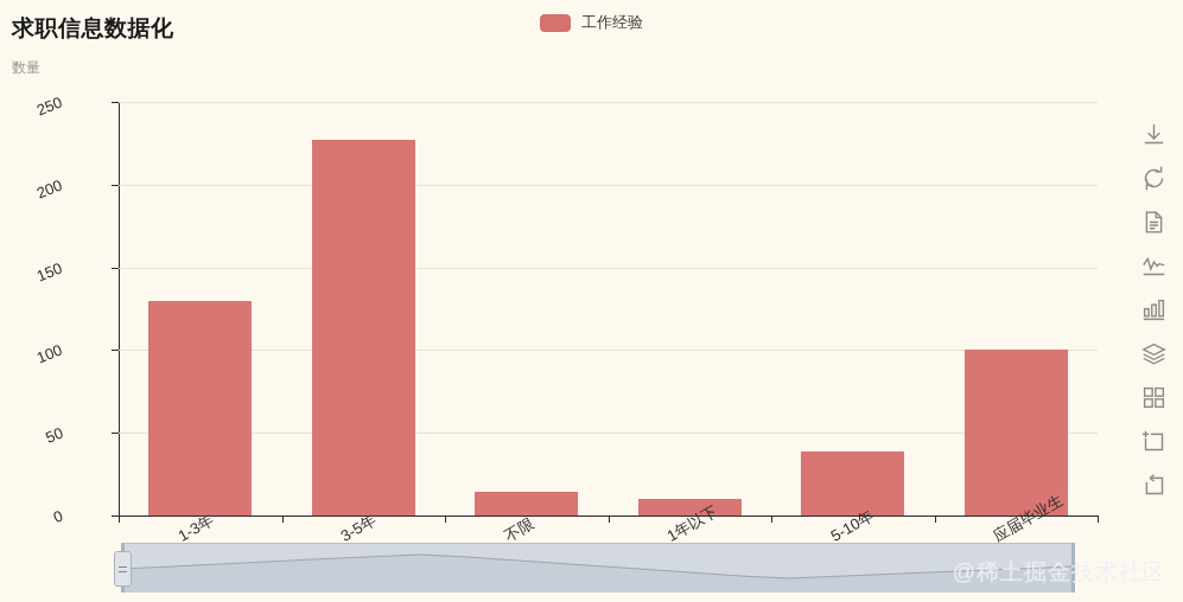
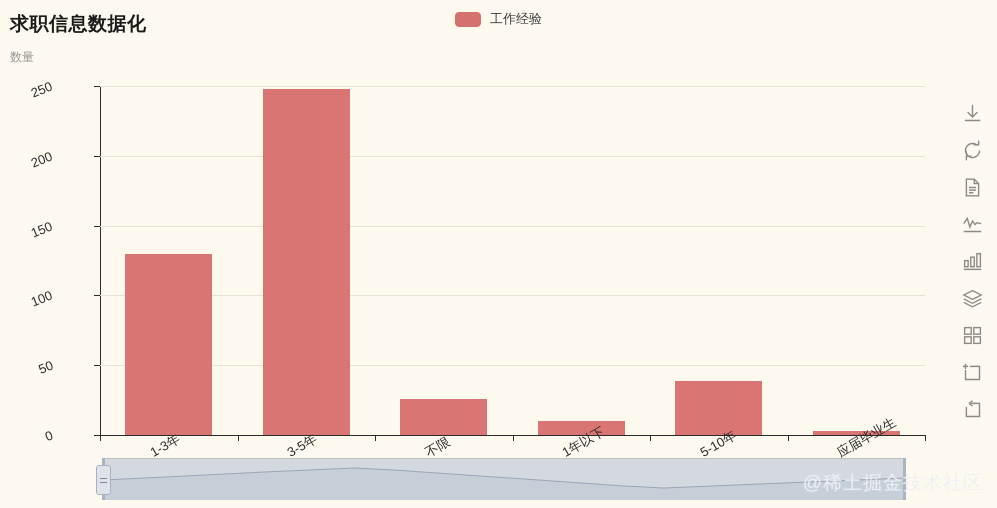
3-5年: 227 -> 248
不限: 14 -> 26
应届毕业生: 100 -> 3
